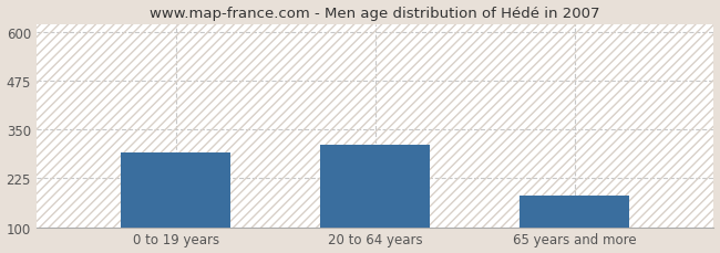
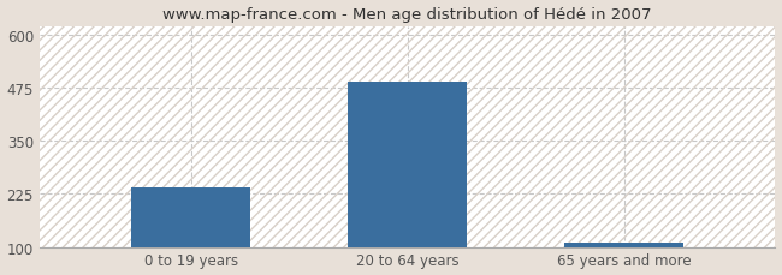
0 to 19 years: 290 -> 240
20 to 64 years: 310 -> 490
65 years and more: 180 -> 110
